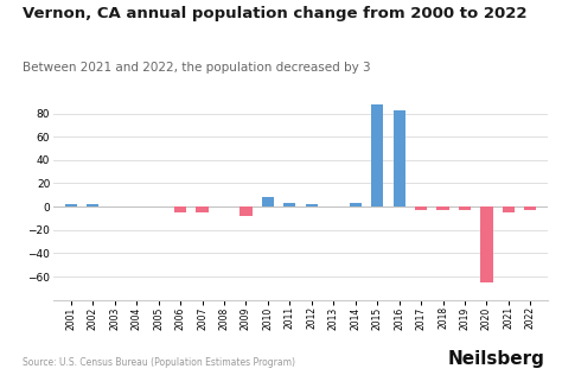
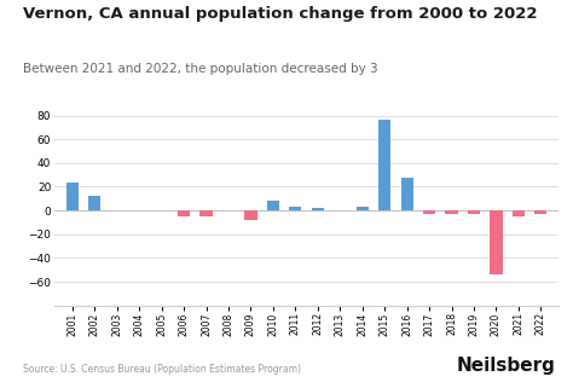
2001: 2 -> 24
2002: 2 -> 12
2015: 88 -> 76
2016: 83 -> 28
2020: -65 -> -54
